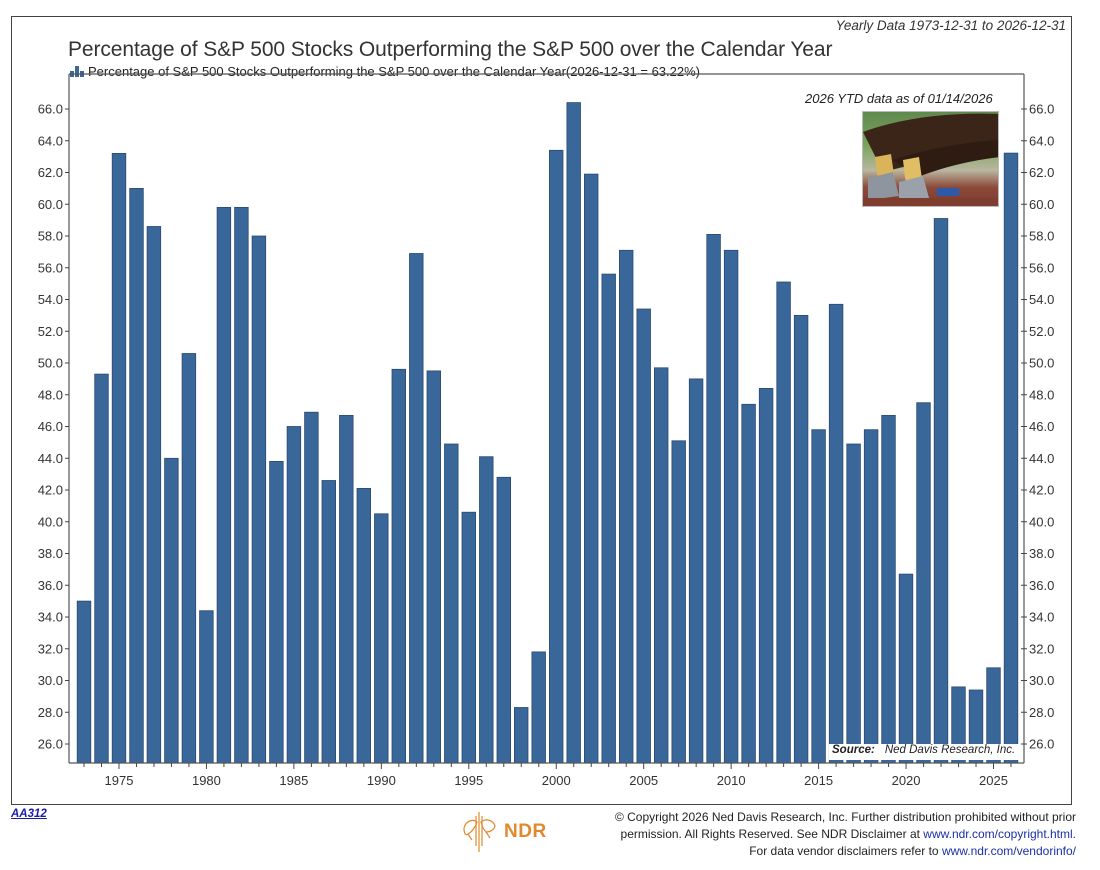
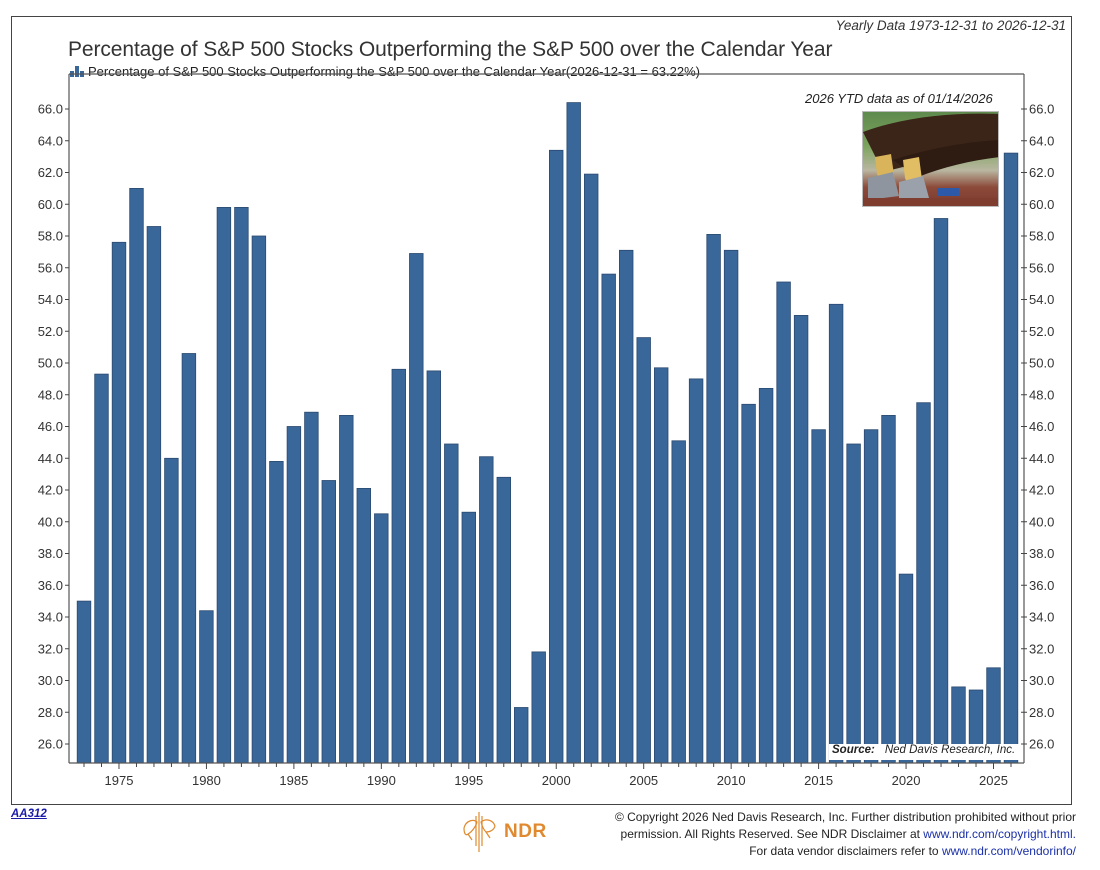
1975: 63.2 -> 57.6
2005: 53.4 -> 51.6
